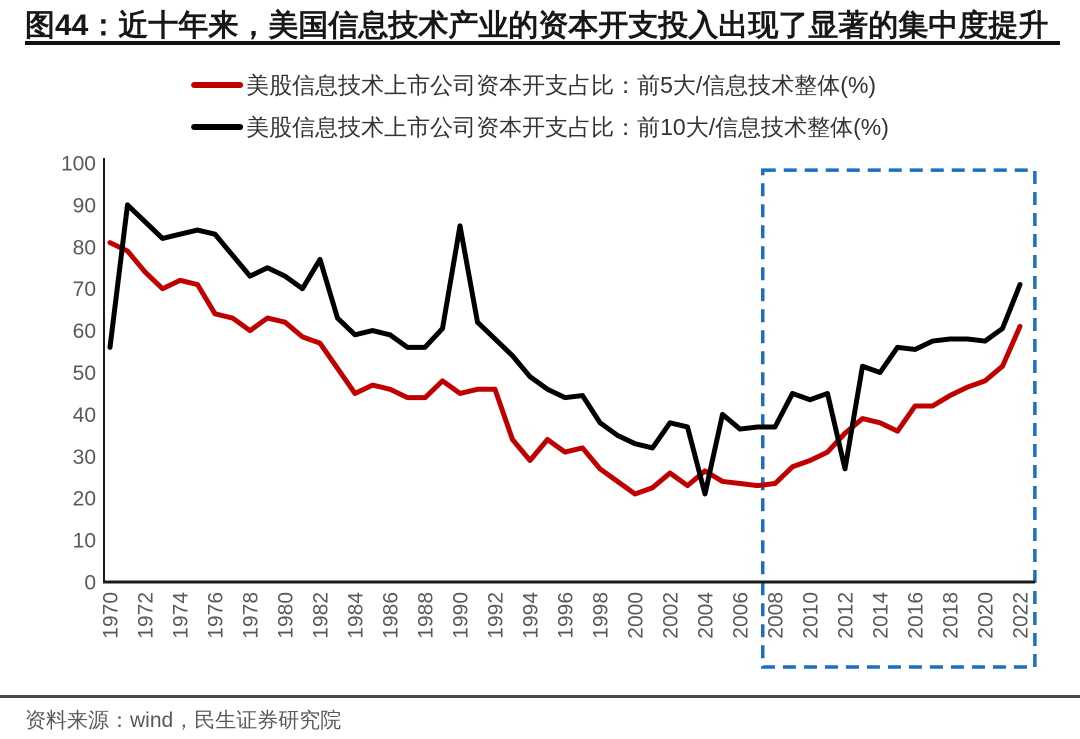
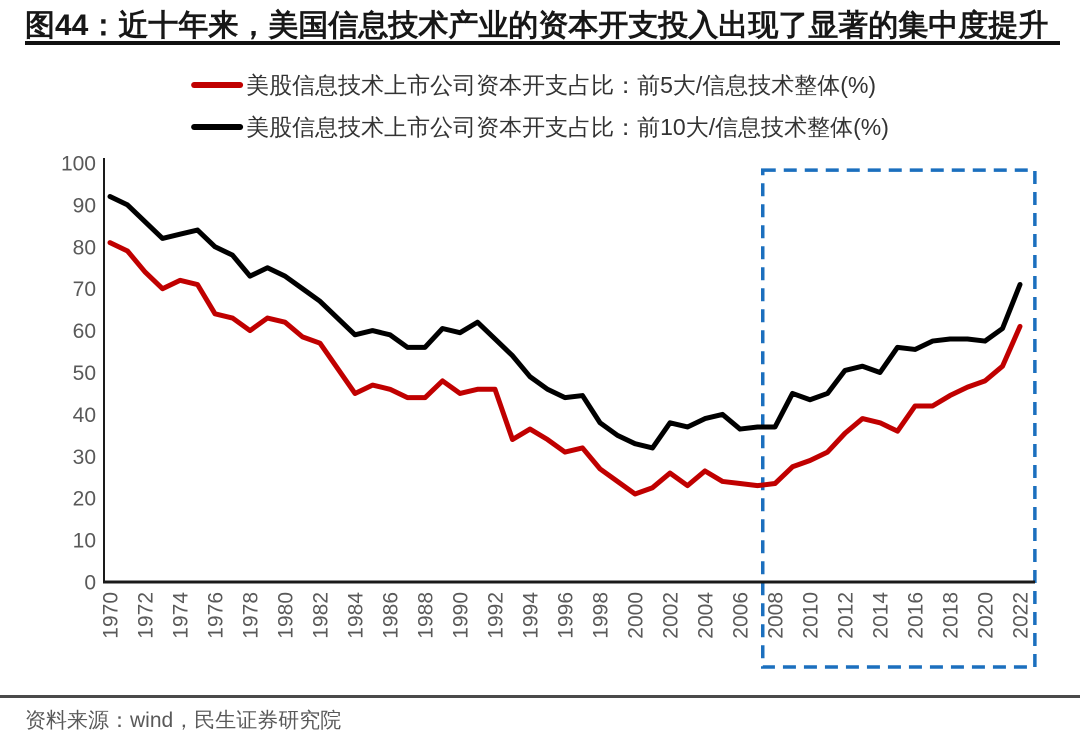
美股信息技术上市公司资本开支占比：前10大/信息技术整体(%)/1970: 56 -> 92
美股信息技术上市公司资本开支占比：前10大/信息技术整体(%)/1976: 83 -> 80
美股信息技术上市公司资本开支占比：前10大/信息技术整体(%)/1982: 77 -> 67
美股信息技术上市公司资本开支占比：前10大/信息技术整体(%)/1990: 85 -> 60
美股信息技术上市公司资本开支占比：前5大/信息技术整体(%)/1994: 29 -> 36
美股信息技术上市公司资本开支占比：前10大/信息技术整体(%)/2004: 21 -> 39
美股信息技术上市公司资本开支占比：前10大/信息技术整体(%)/2012: 27 -> 50
